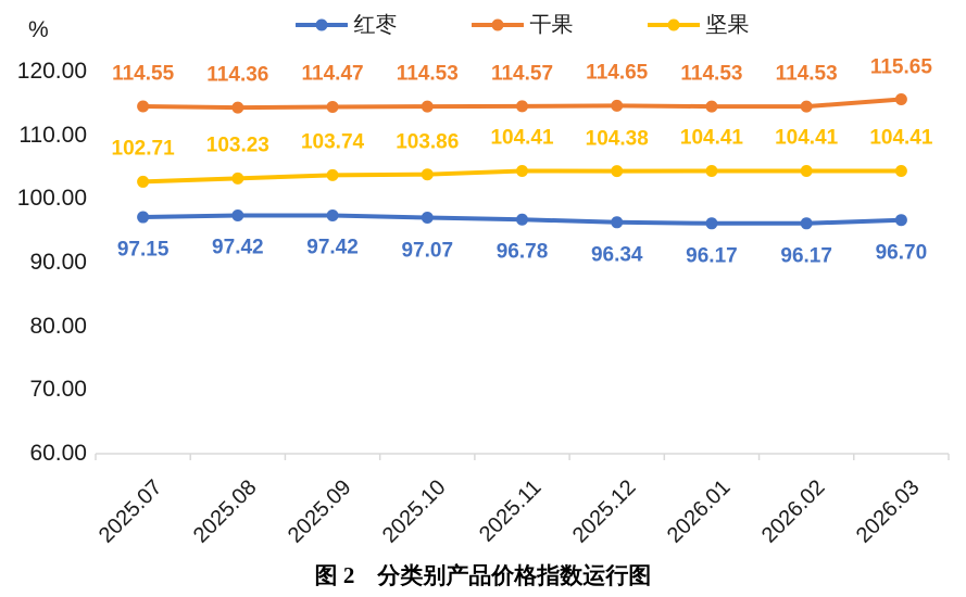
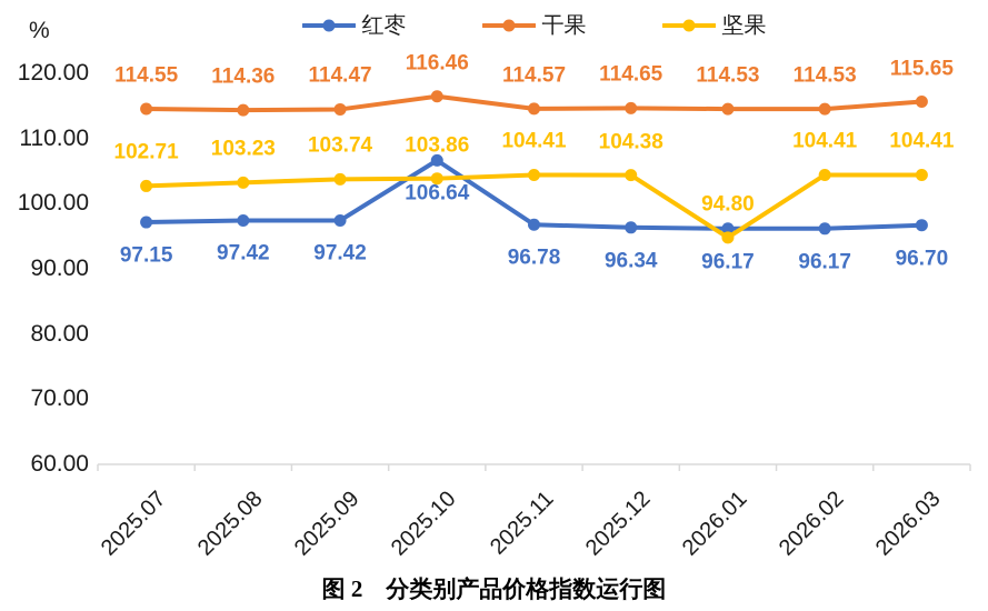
红枣/2025.10: 97.07 -> 106.64
干果/2025.10: 114.53 -> 116.46
坚果/2026.01: 104.41 -> 94.80
